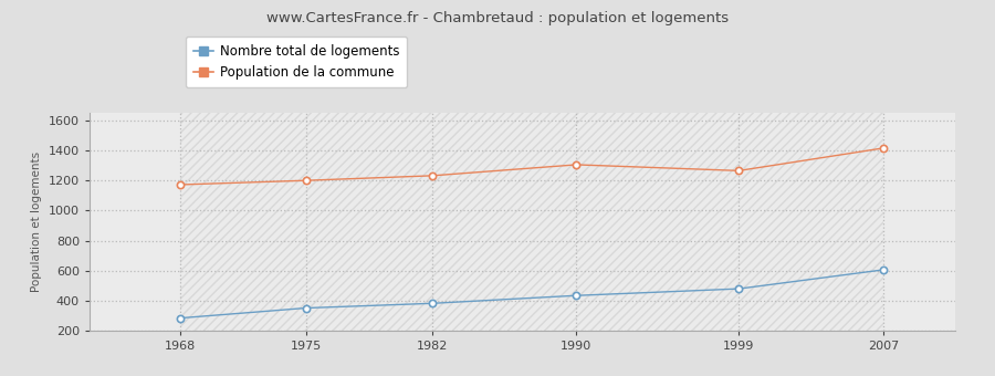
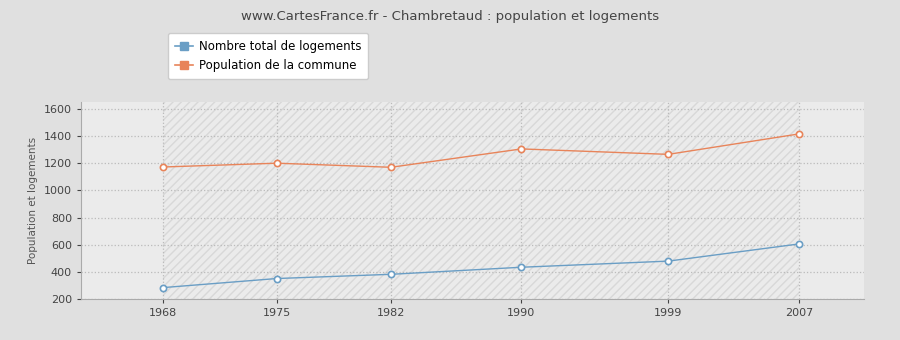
Population de la commune/1982: 1230 -> 1170
